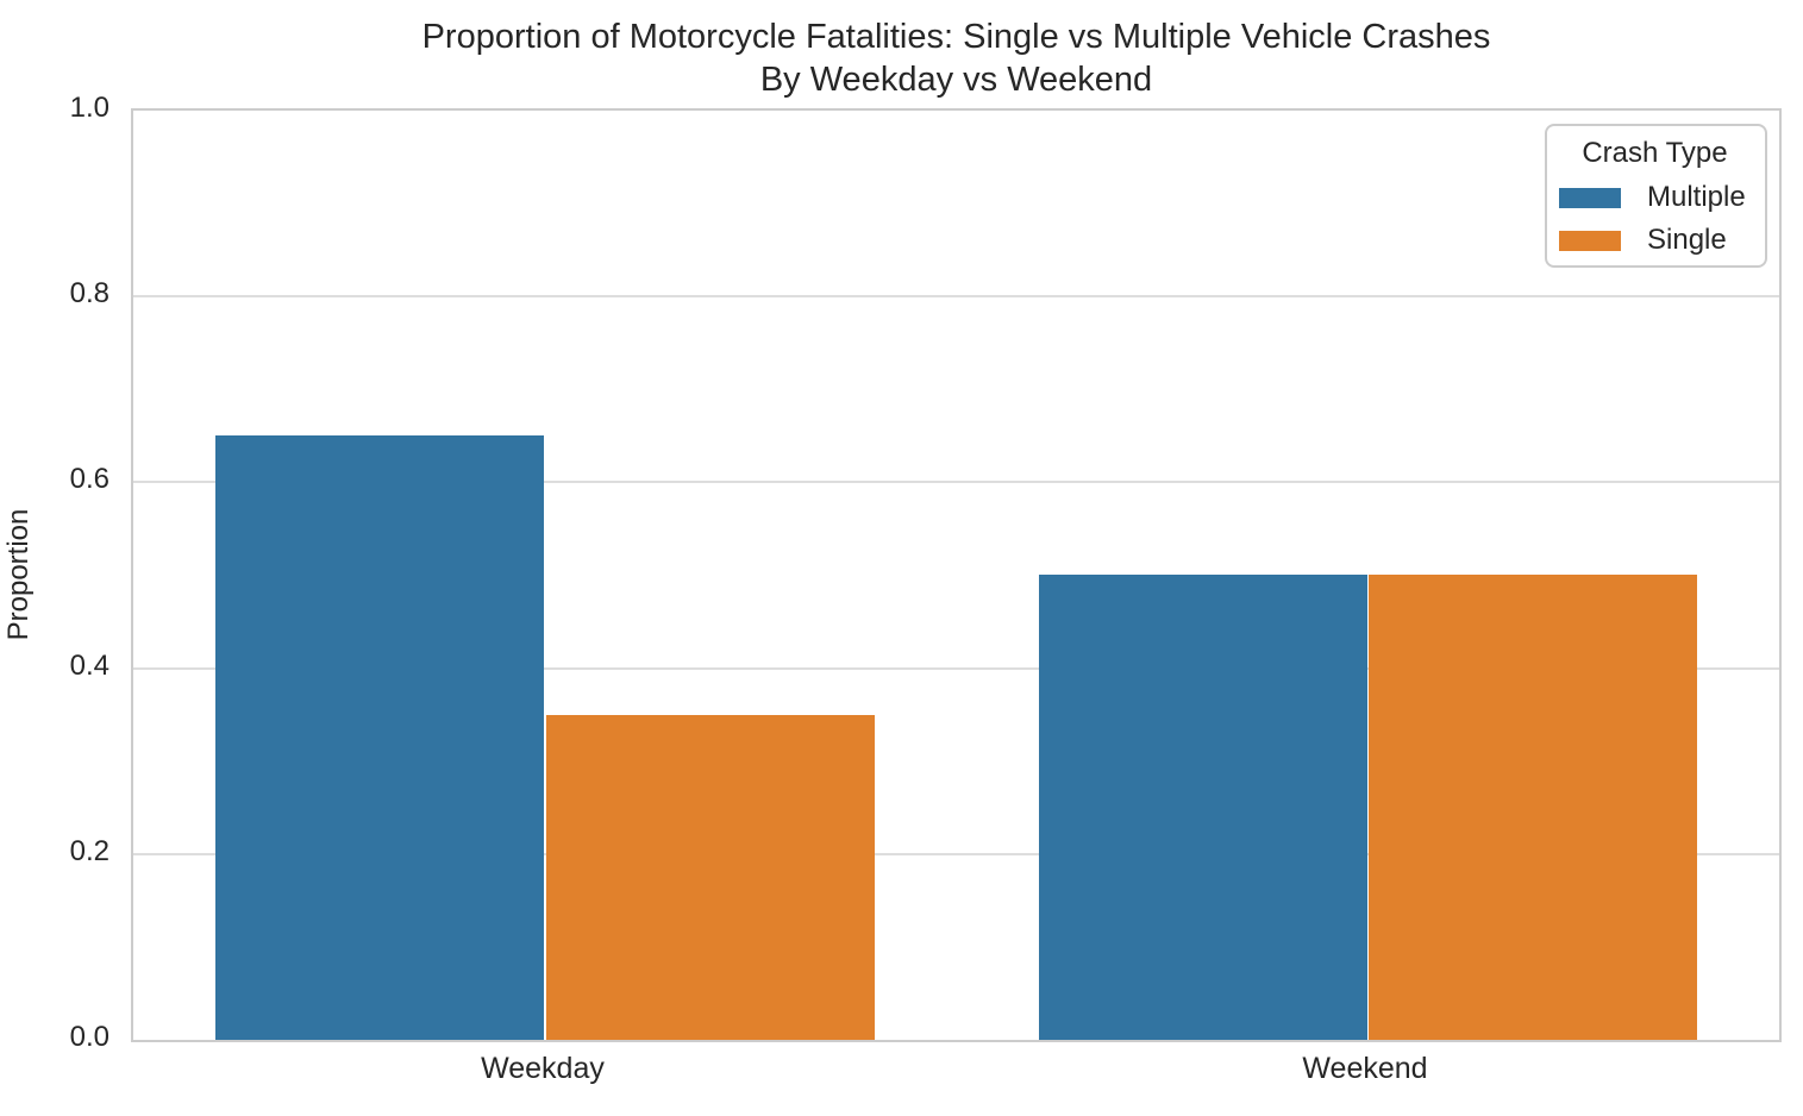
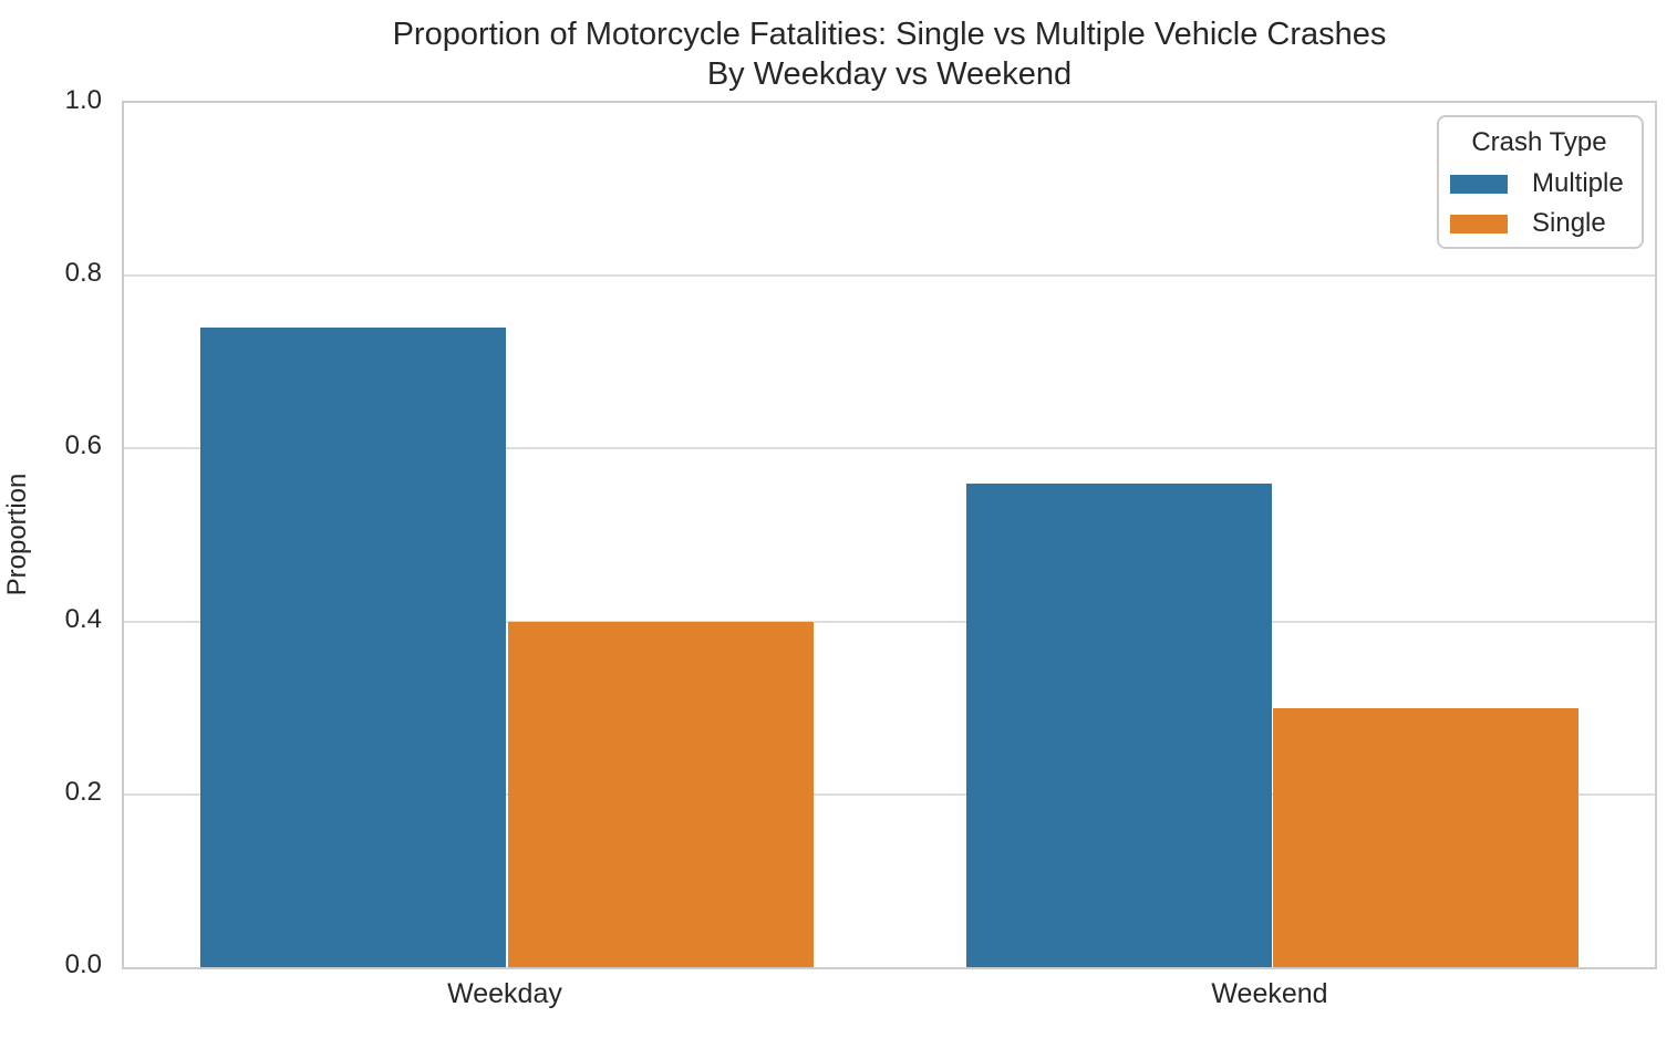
Multiple/Weekday: 0.65 -> 0.74
Single/Weekday: 0.35 -> 0.40
Multiple/Weekend: 0.50 -> 0.56
Single/Weekend: 0.50 -> 0.30
